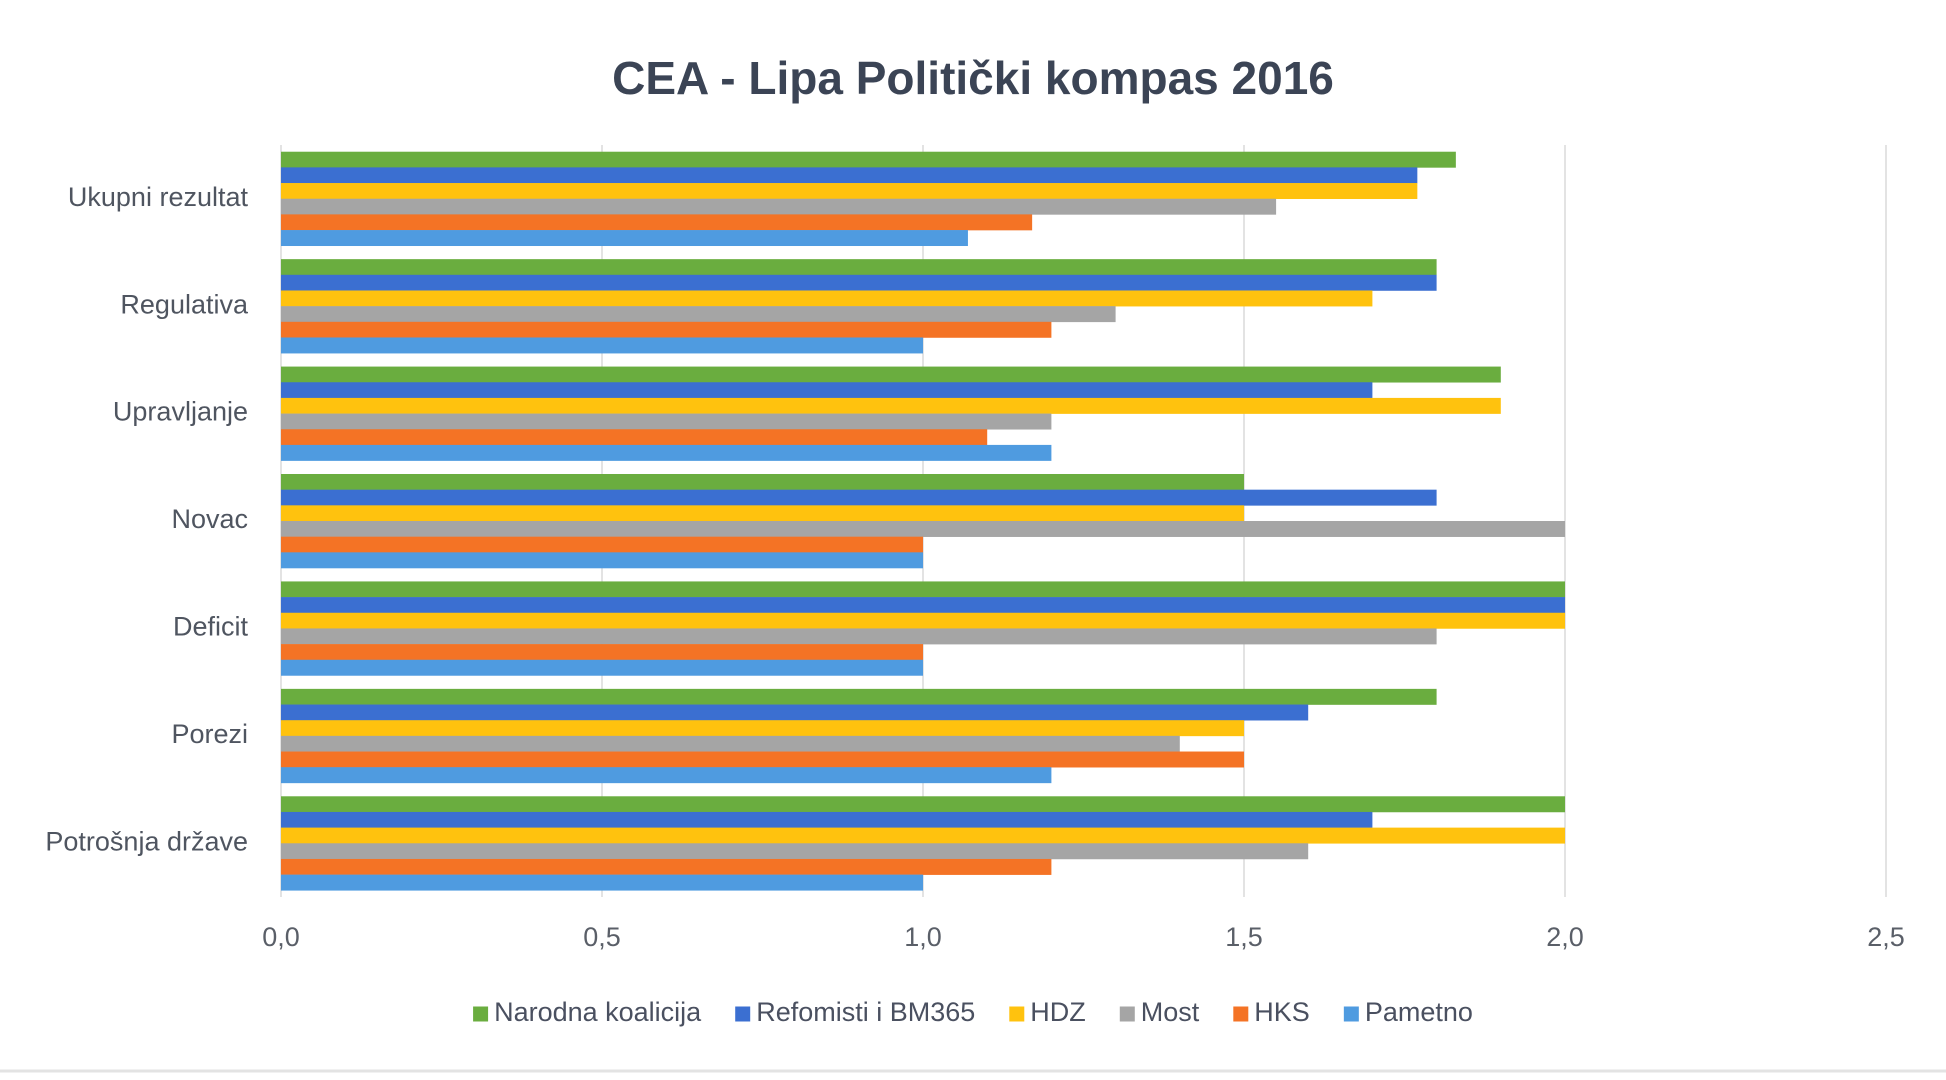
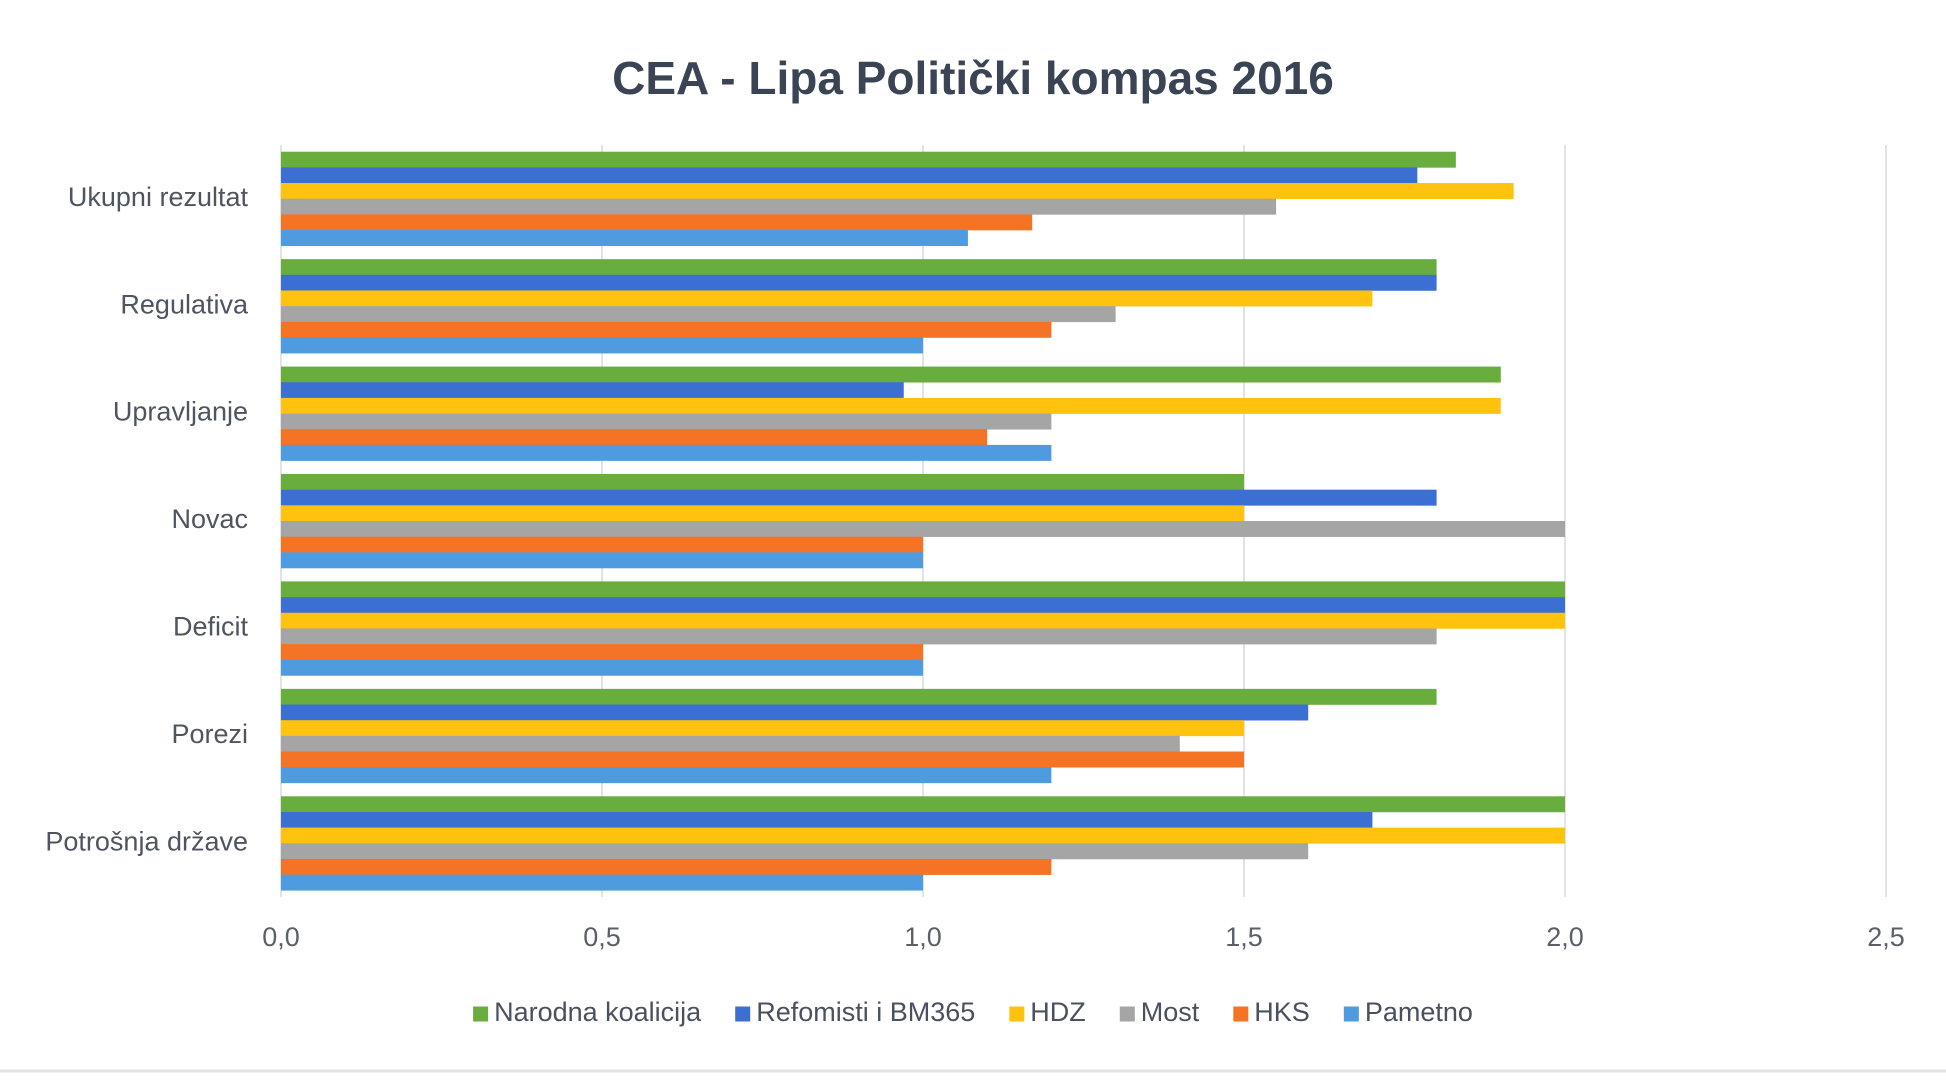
HDZ/Ukupni rezultat: 1,77 -> 1,92
Refomisti i BM365/Upravljanje: 1,70 -> 0,97
